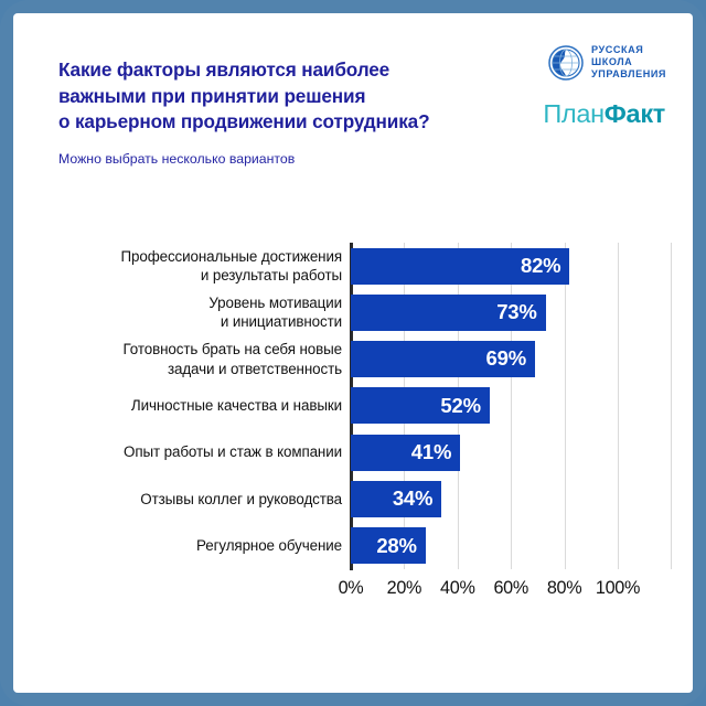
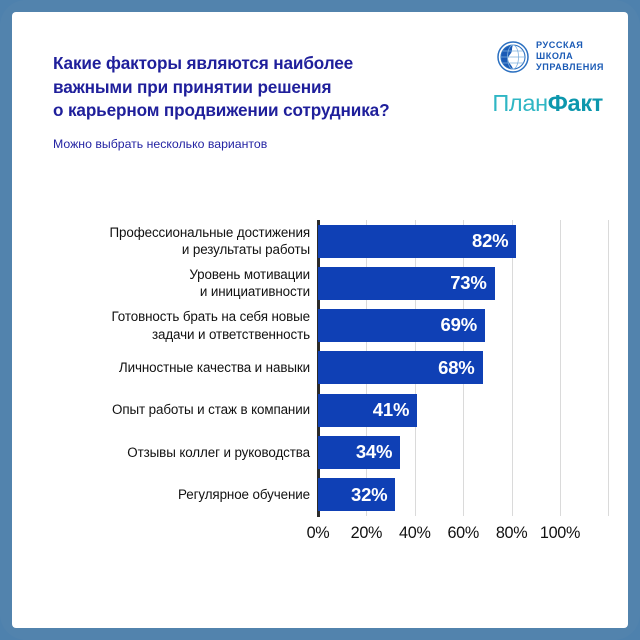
Личностные качества и навыки: 52% -> 68%
Регулярное обучение: 28% -> 32%
